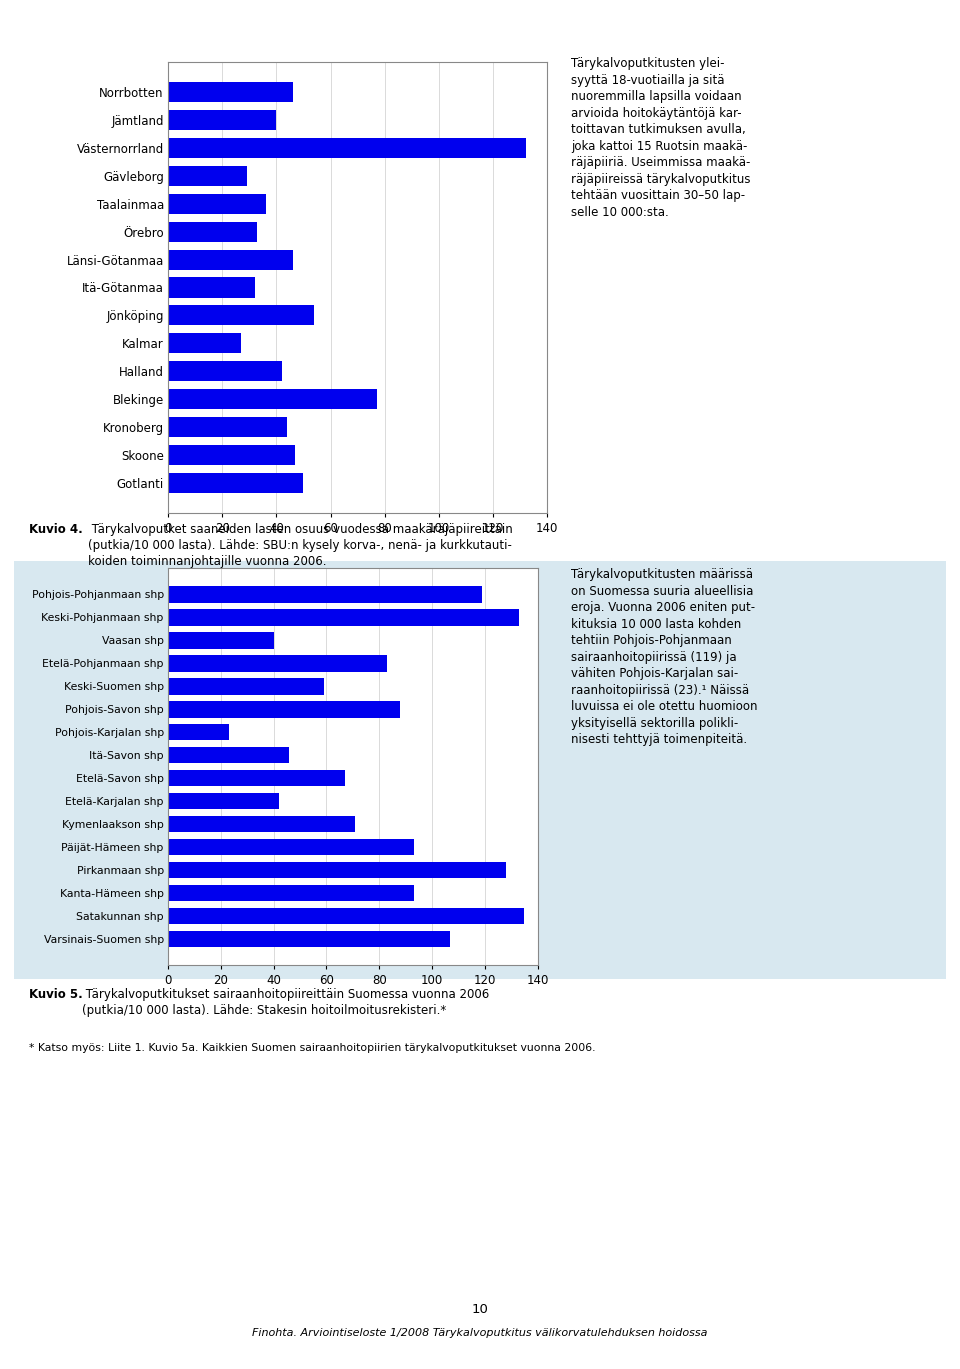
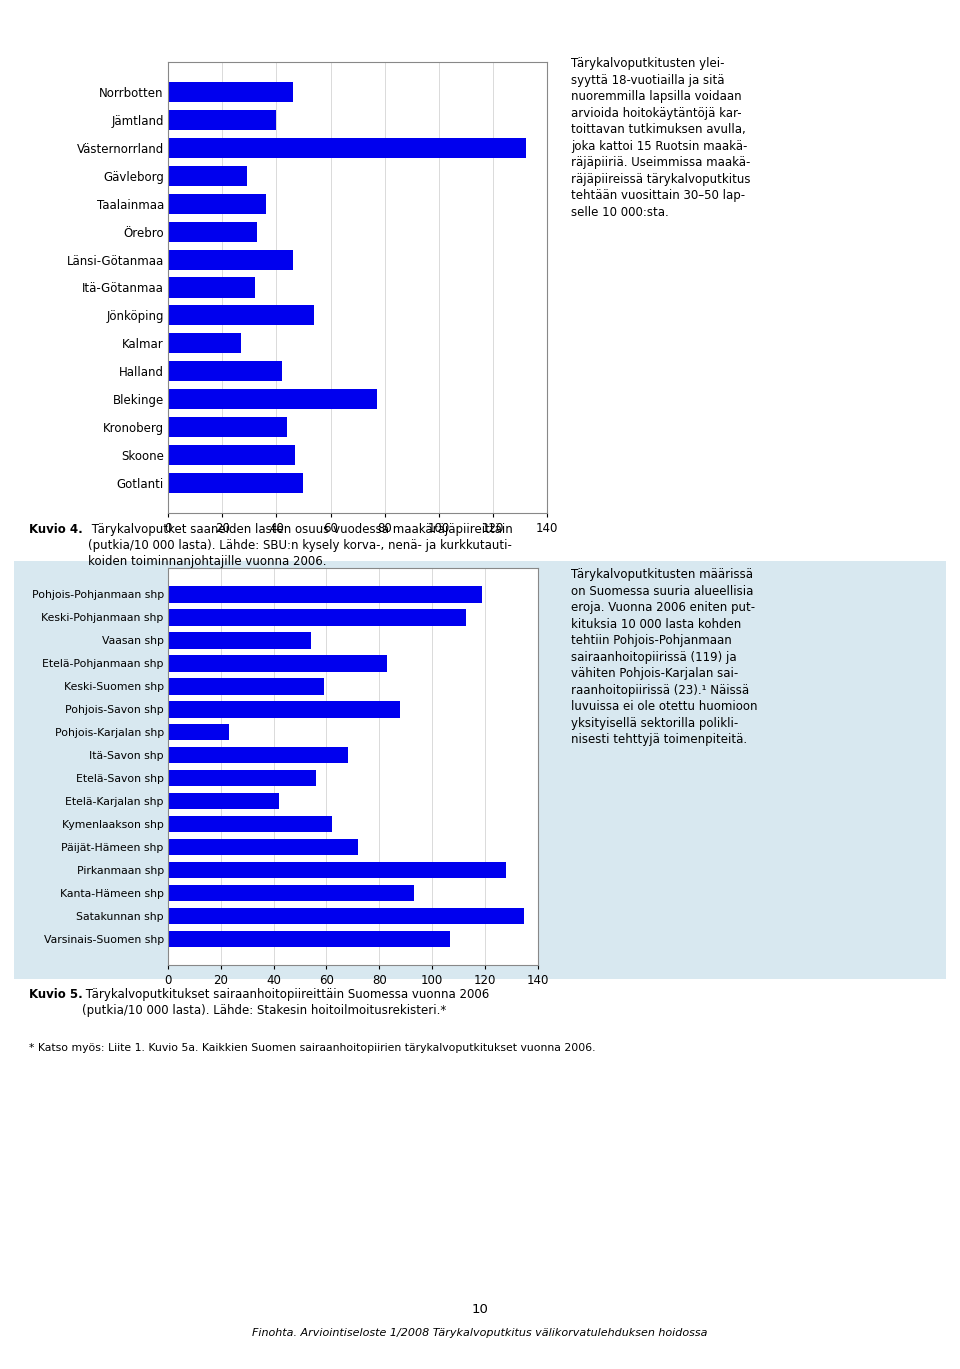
Keski-Pohjanmaan shp: 133 -> 113
Vaasan shp: 40 -> 54
Itä-Savon shp: 46 -> 68
Etelä-Savon shp: 67 -> 56
Kymenlaakson shp: 71 -> 62
Päijät-Hämeen shp: 93 -> 72
